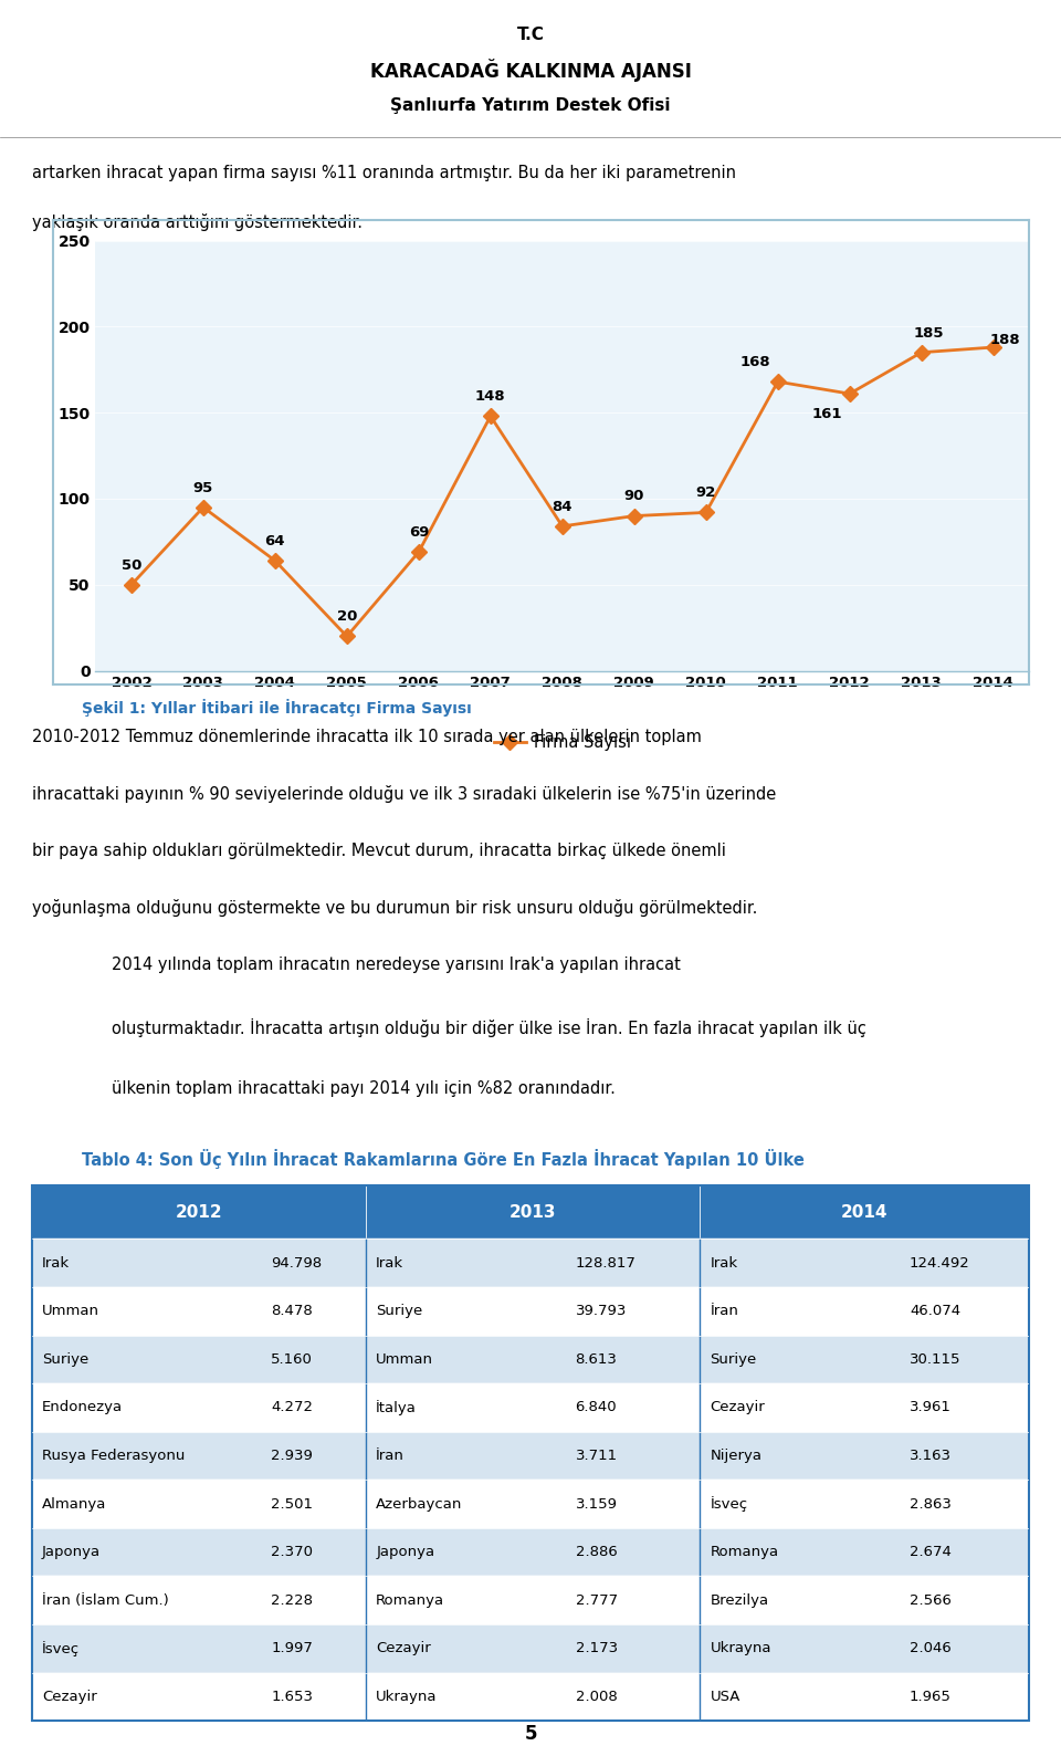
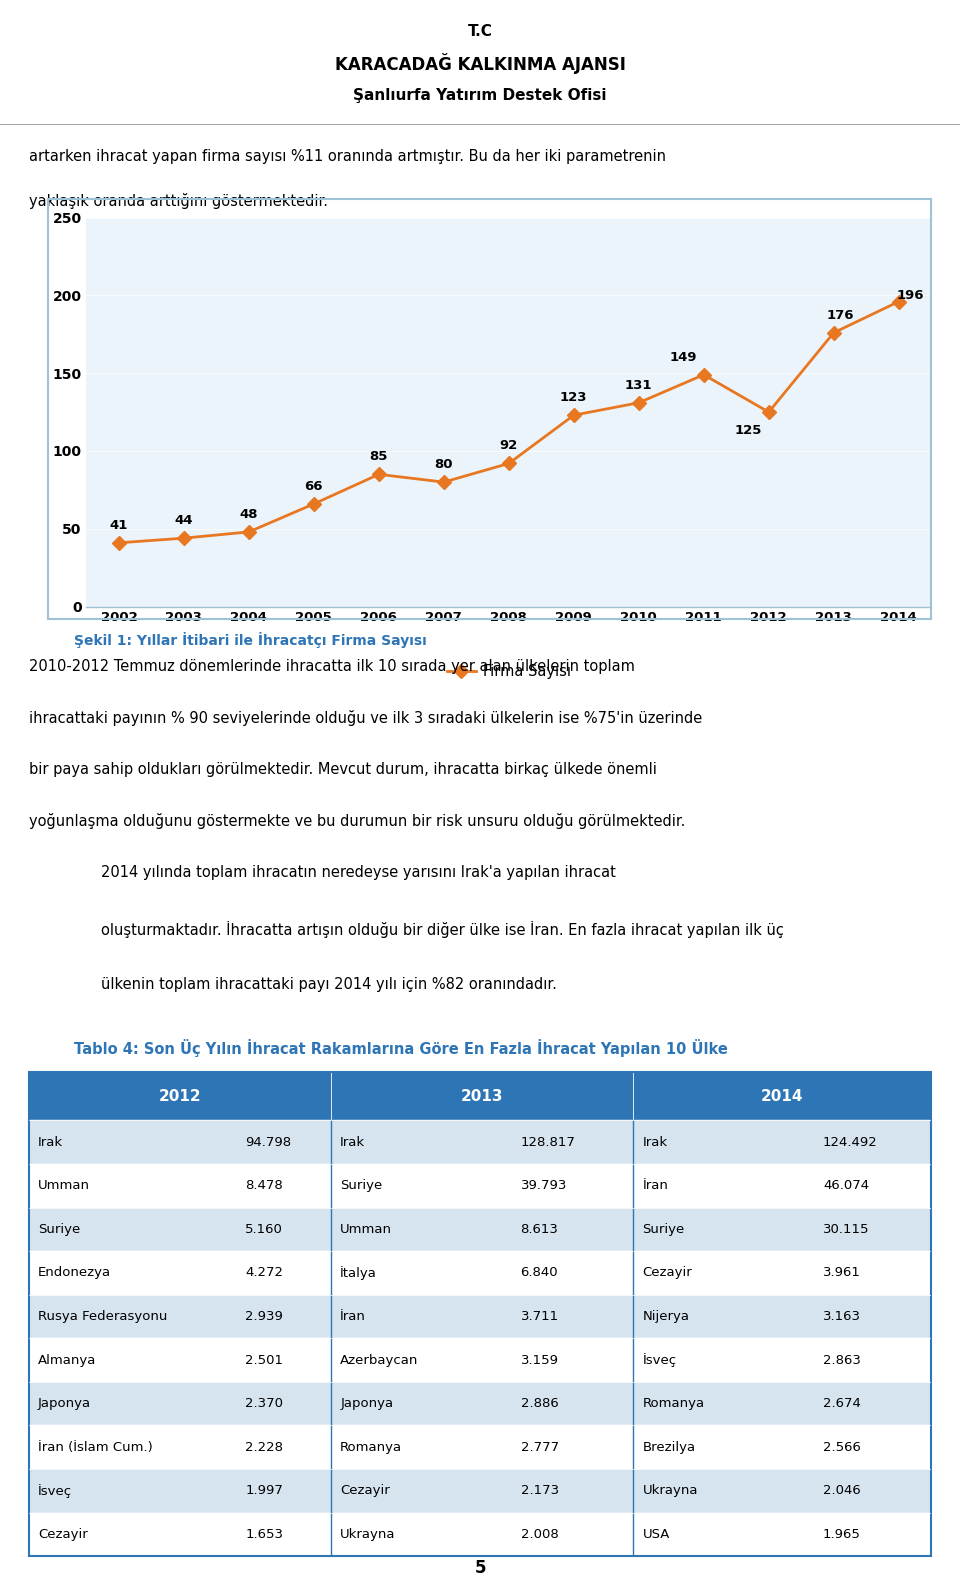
2002: 50 -> 41
2003: 95 -> 44
2004: 64 -> 48
2005: 20 -> 66
2006: 69 -> 85
2007: 148 -> 80
2008: 84 -> 92
2009: 90 -> 123
2010: 92 -> 131
2011: 168 -> 149
2012: 161 -> 125
2013: 185 -> 176
2014: 188 -> 196
